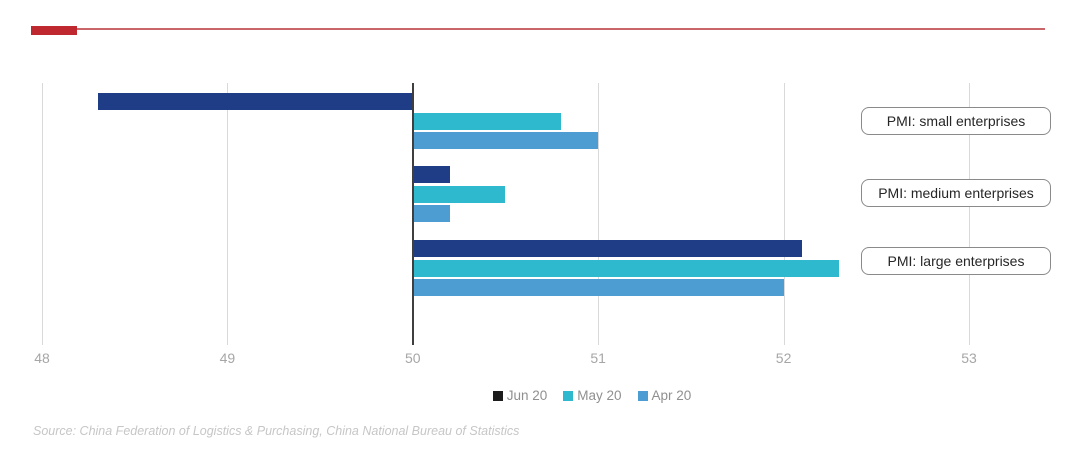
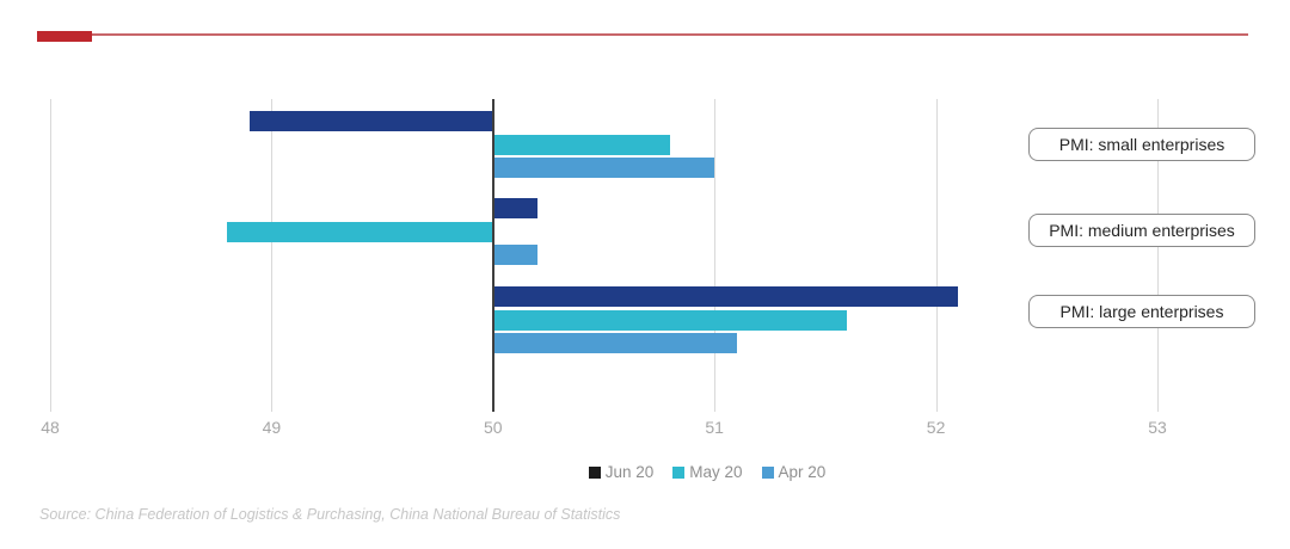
Jun 20/PMI: small enterprises: 48.3 -> 48.9
May 20/PMI: medium enterprises: 50.5 -> 48.8
May 20/PMI: large enterprises: 52.3 -> 51.6
Apr 20/PMI: large enterprises: 52.0 -> 51.1
